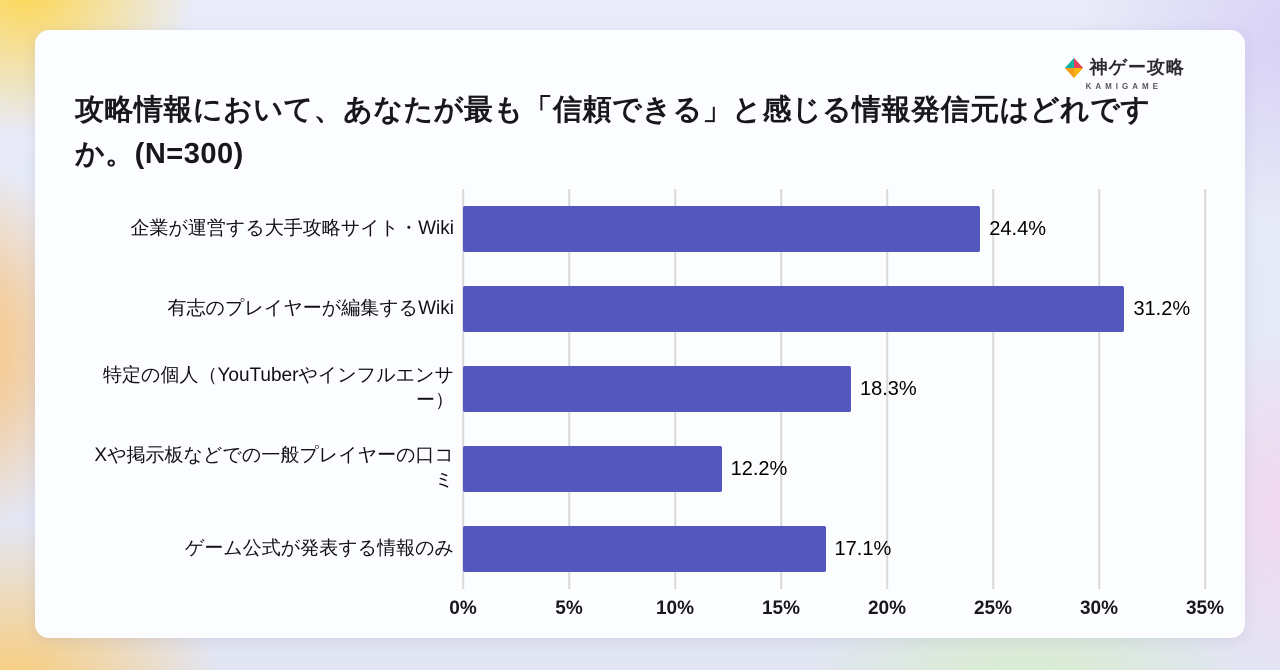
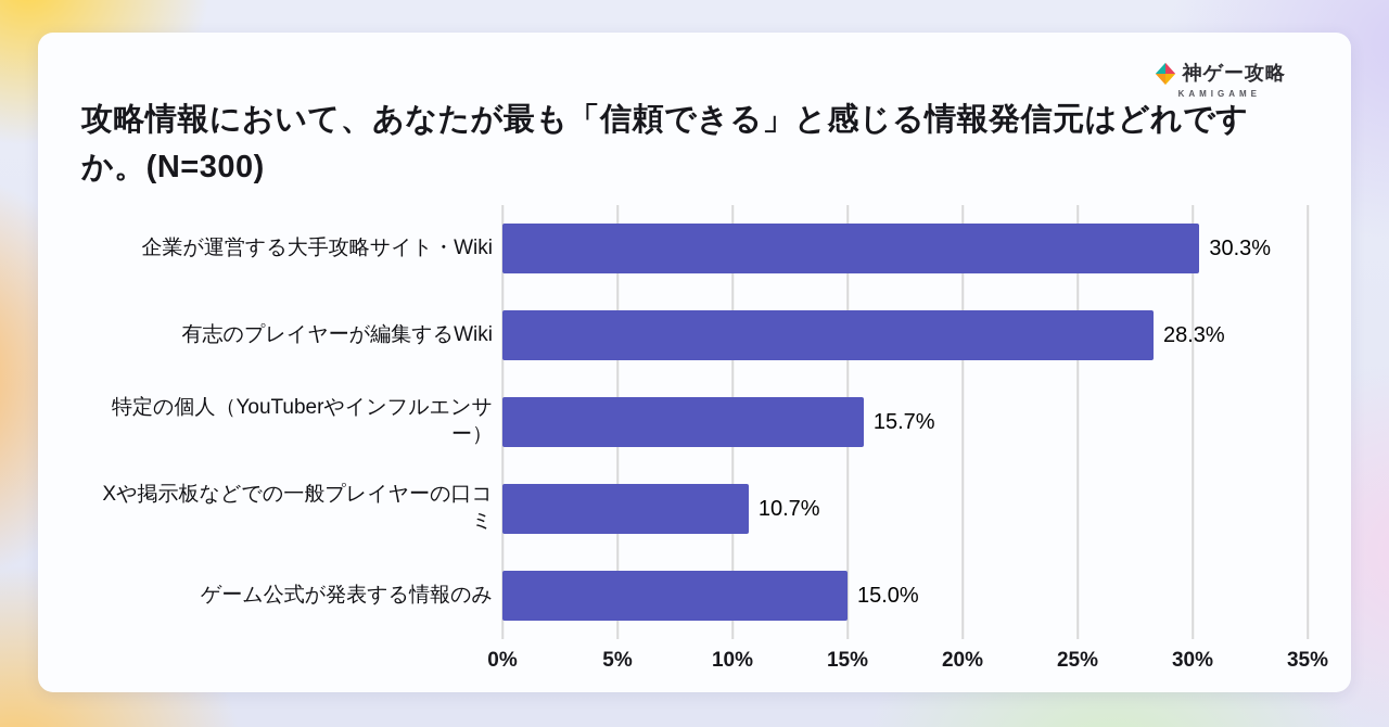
企業が運営する大手攻略サイト・Wiki: 24.4% -> 30.3%
有志のプレイヤーが編集するWiki: 31.2% -> 28.3%
特定の個人（YouTuberやインフルエンサー）: 18.3% -> 15.7%
Xや掲示板などでの一般プレイヤーの口コミ: 12.2% -> 10.7%
ゲーム公式が発表する情報のみ: 17.1% -> 15.0%
